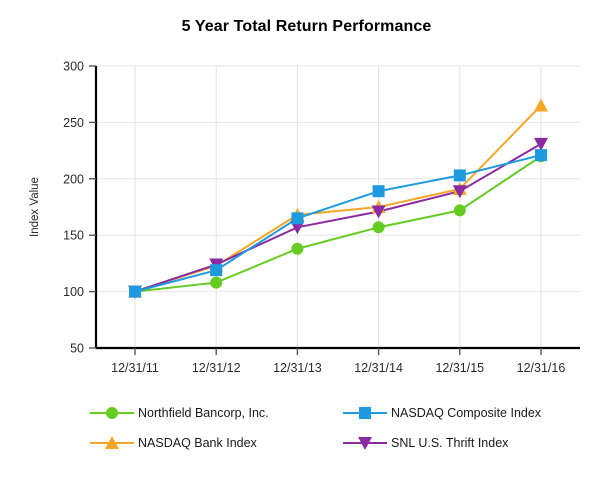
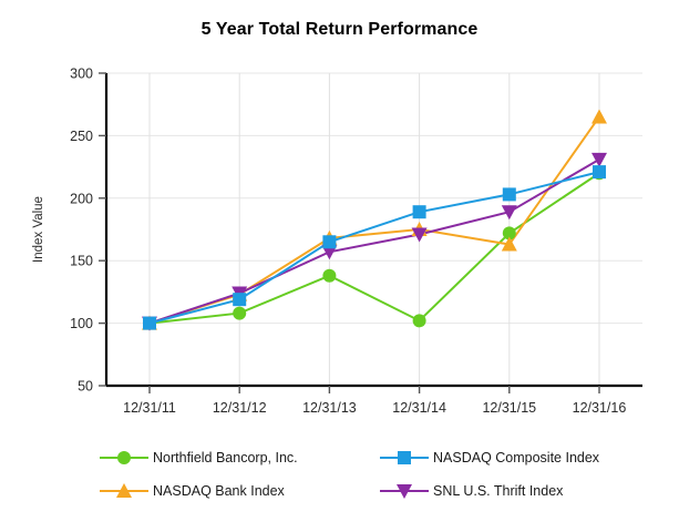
Northfield Bancorp, Inc./12/31/14: 157 -> 102
NASDAQ Bank Index/12/31/15: 191 -> 163
